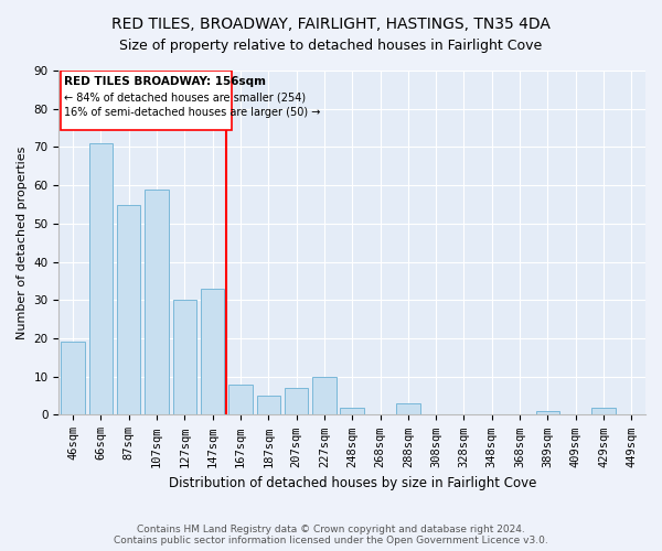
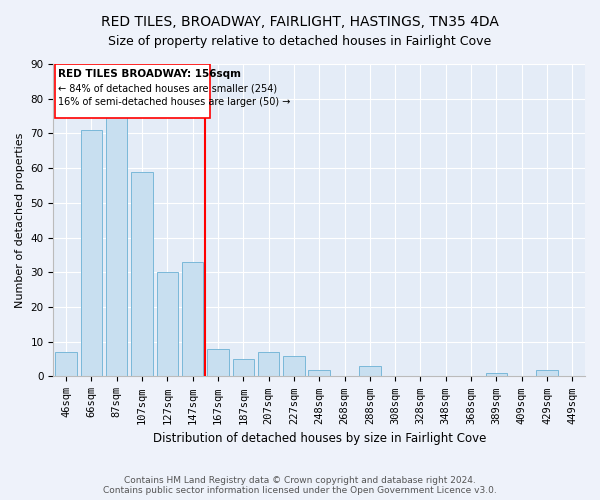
46sqm: 19 -> 7
87sqm: 55 -> 75
227sqm: 10 -> 6
